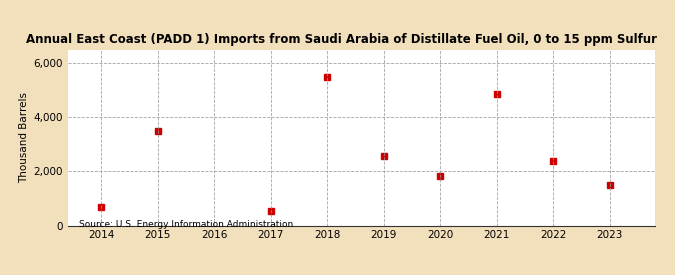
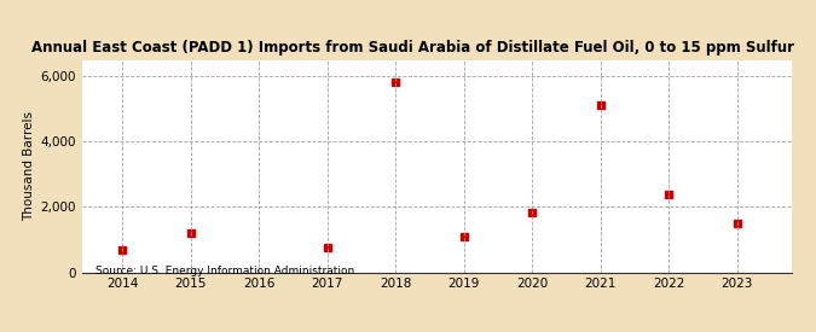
2015: 3,500 -> 1,210
2017: 550 -> 750
2018: 5,500 -> 5,820
2019: 2,550 -> 1,100
2021: 4,850 -> 5,100
